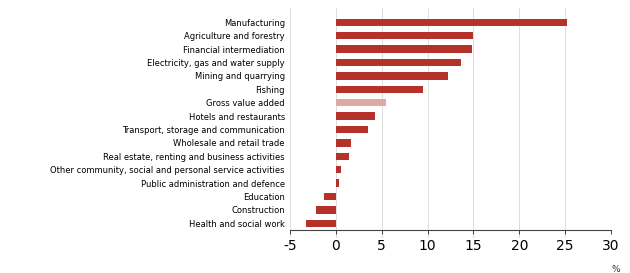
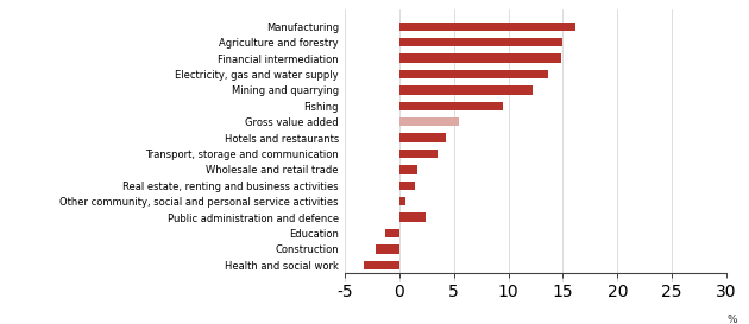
Manufacturing: 25.2 -> 16.2
Public administration and defence: 0.4 -> 2.4
